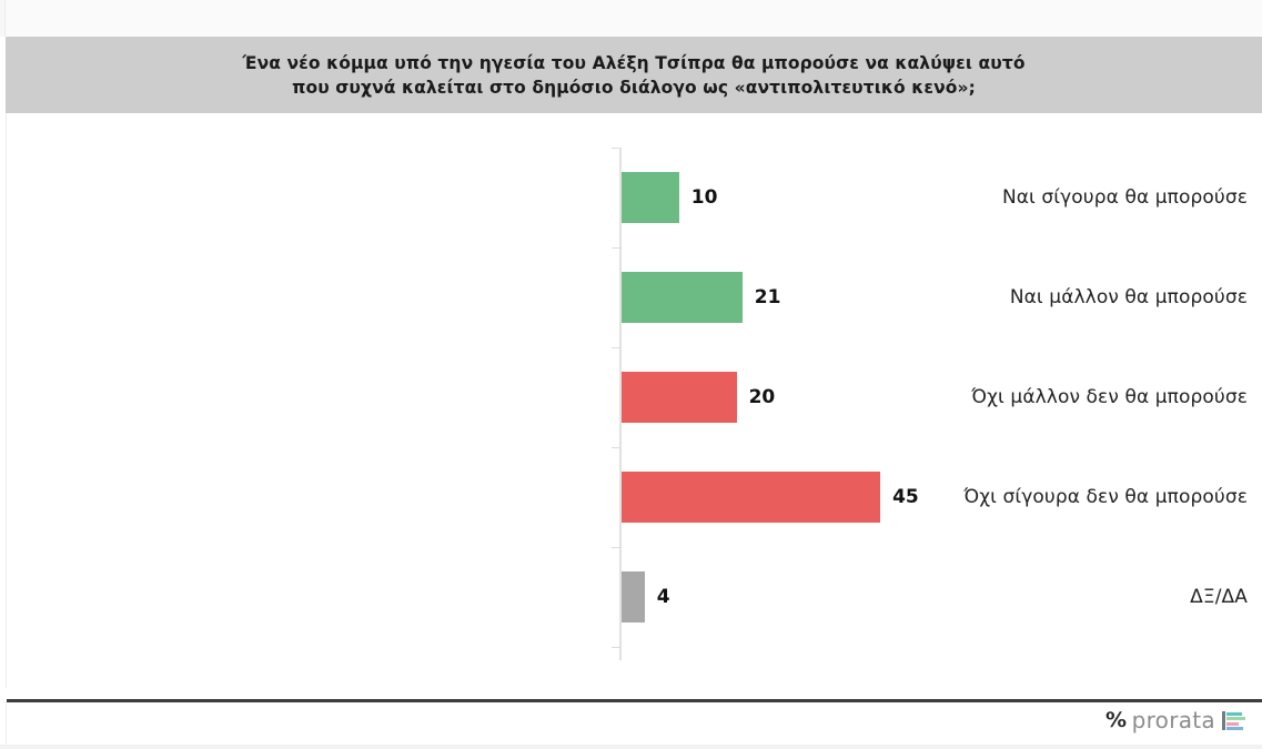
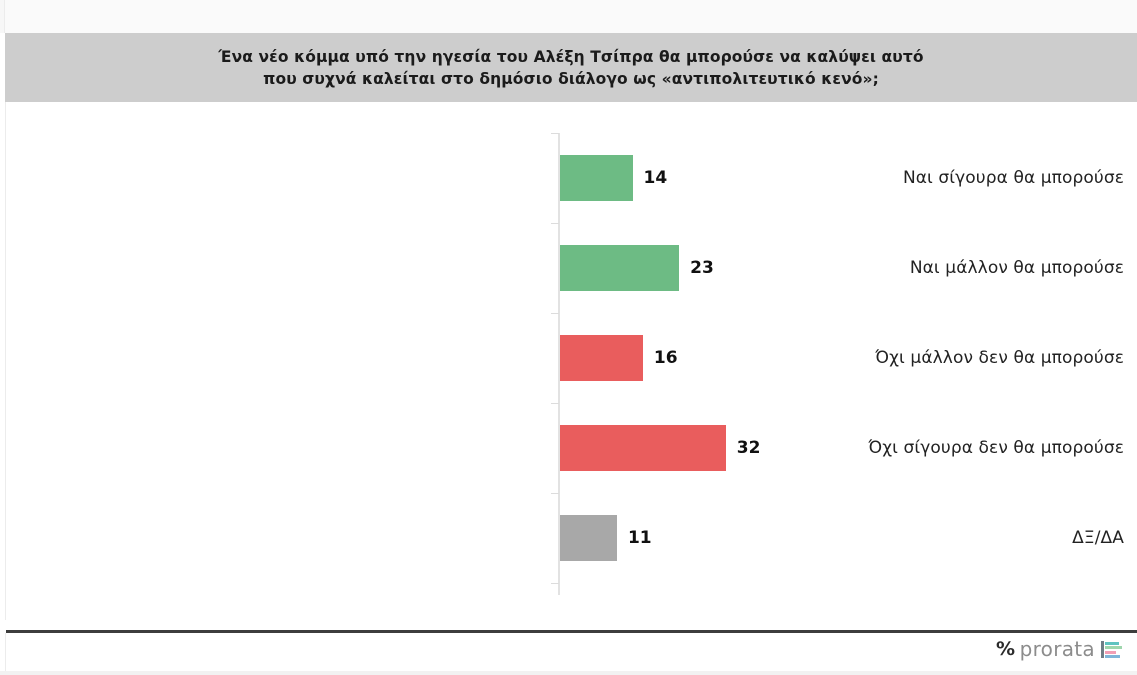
Ναι σίγουρα θα μπορούσε: 10 -> 14
Ναι μάλλον θα μπορούσε: 21 -> 23
Όχι μάλλον δεν θα μπορούσε: 20 -> 16
Όχι σίγουρα δεν θα μπορούσε: 45 -> 32
ΔΞ/ΔΑ: 4 -> 11
